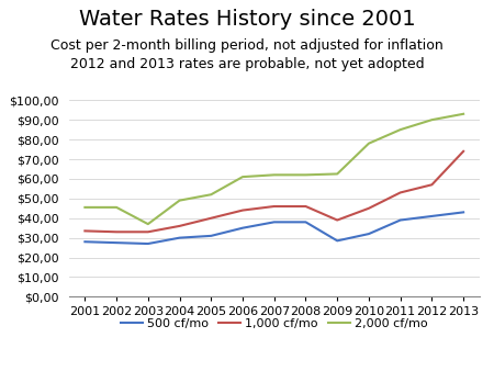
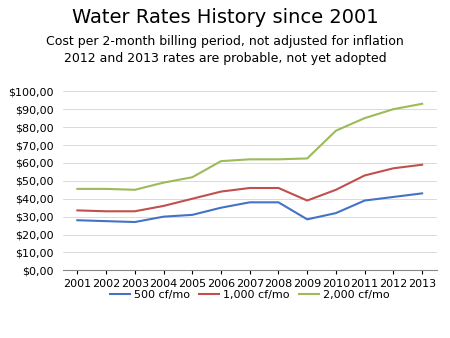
2,000 cf/mo/2003: $37 -> $45
1,000 cf/mo/2013: $74 -> $59
